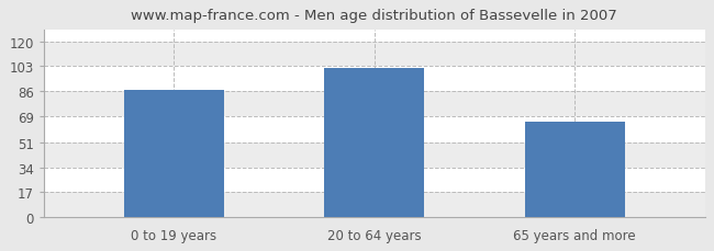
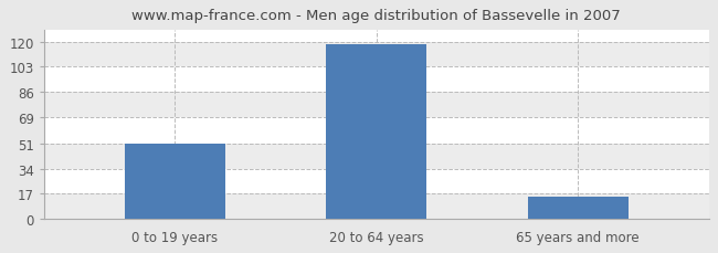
0 to 19 years: 87 -> 51
20 to 64 years: 102 -> 118
65 years and more: 65 -> 15
